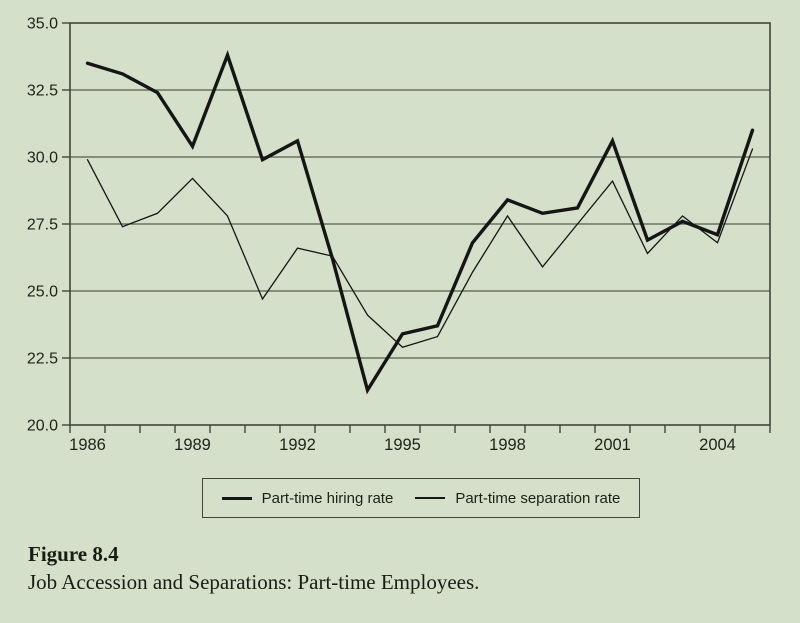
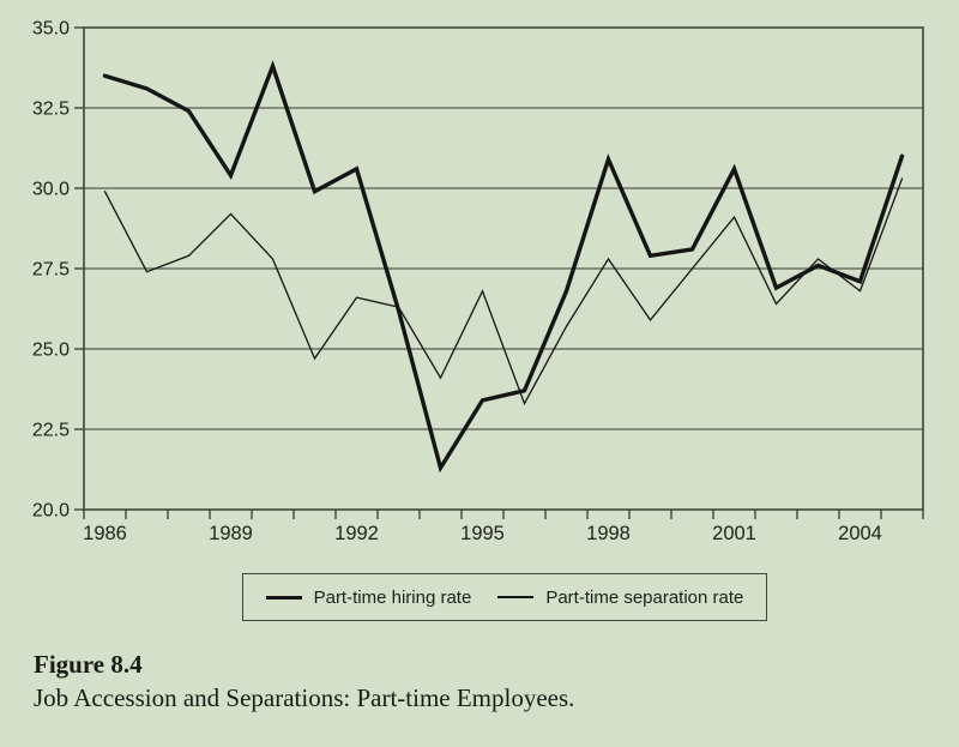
Part-time separation rate/1995: 22.9 -> 26.8
Part-time hiring rate/1998: 28.4 -> 30.9
